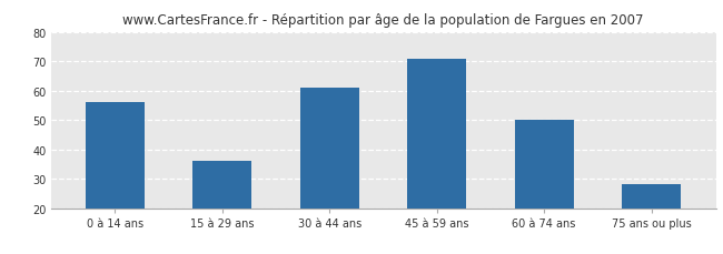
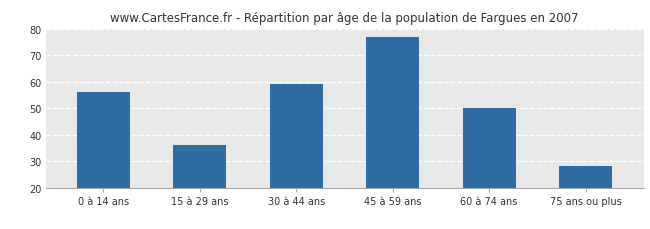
30 à 44 ans: 61 -> 59
45 à 59 ans: 71 -> 77
